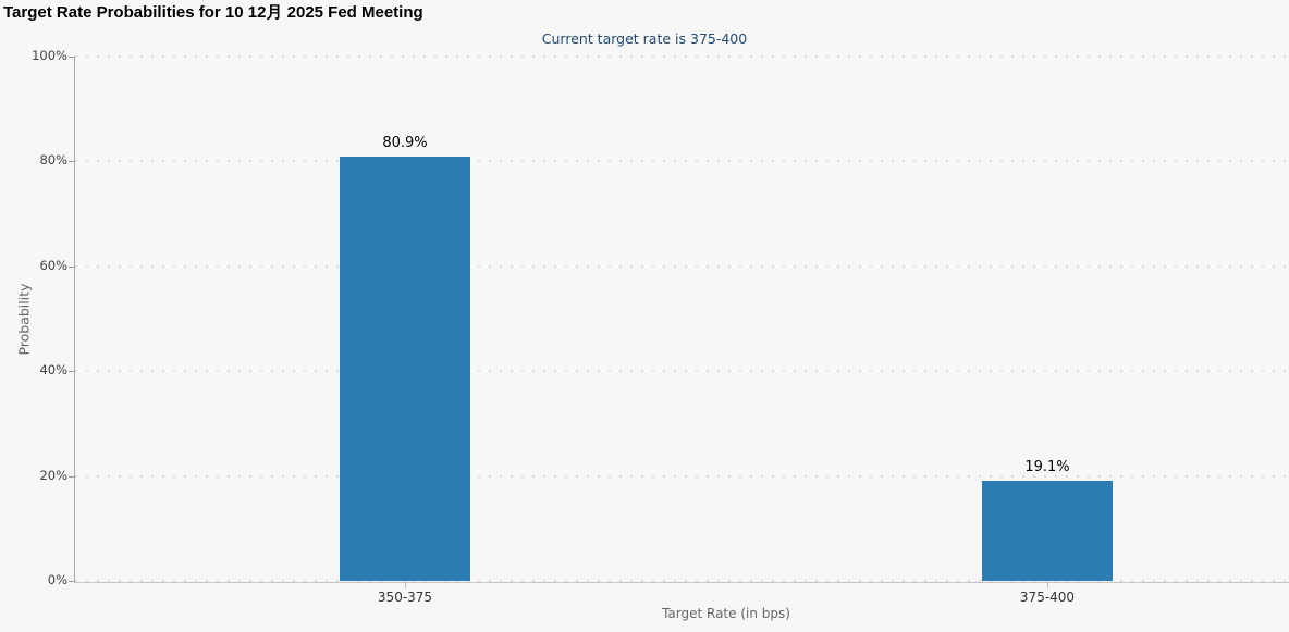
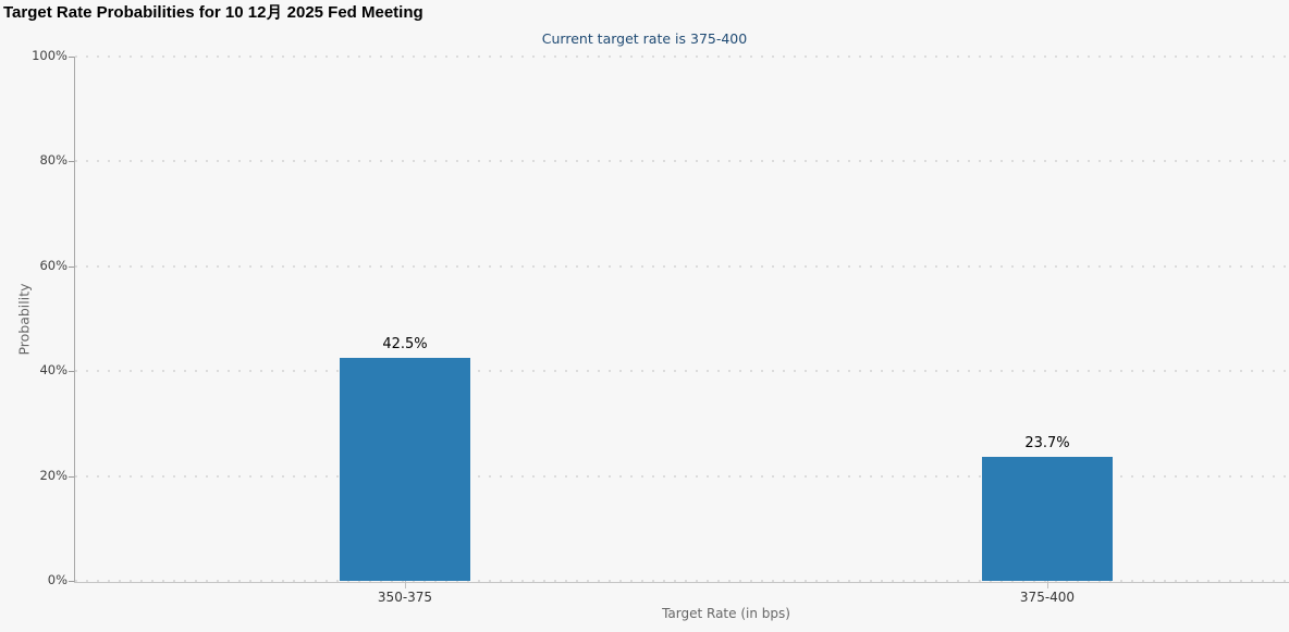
350-375: 80.9% -> 42.5%
375-400: 19.1% -> 23.7%
